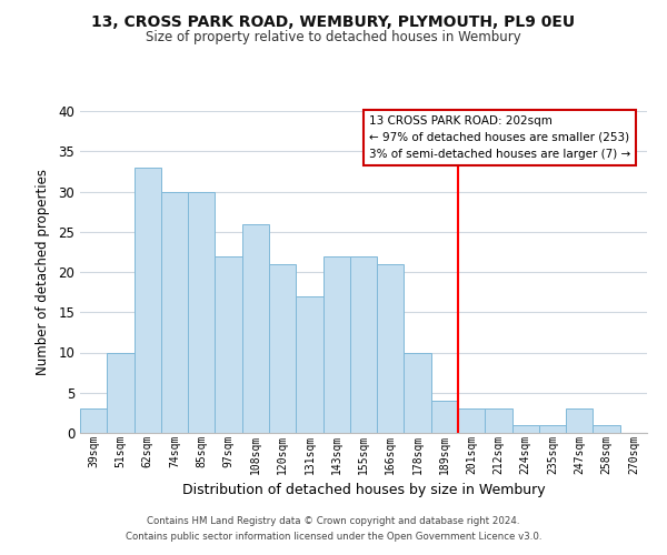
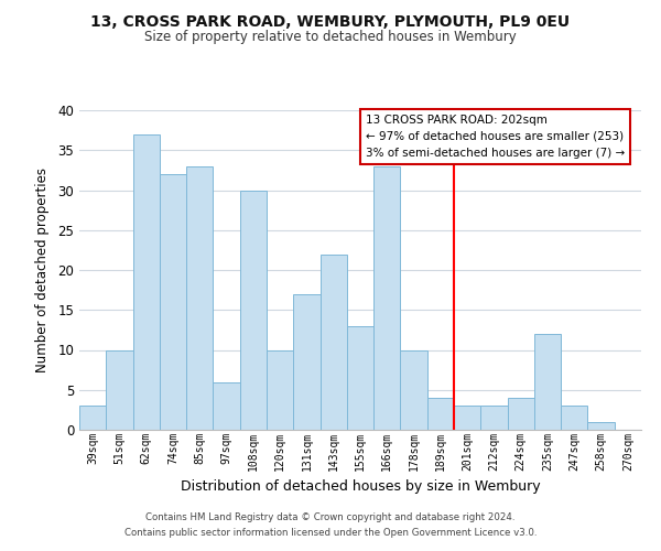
62sqm: 33 -> 37
74sqm: 30 -> 32
85sqm: 30 -> 33
97sqm: 22 -> 6
108sqm: 26 -> 30
120sqm: 21 -> 10
155sqm: 22 -> 13
166sqm: 21 -> 33
224sqm: 1 -> 4
235sqm: 1 -> 12
